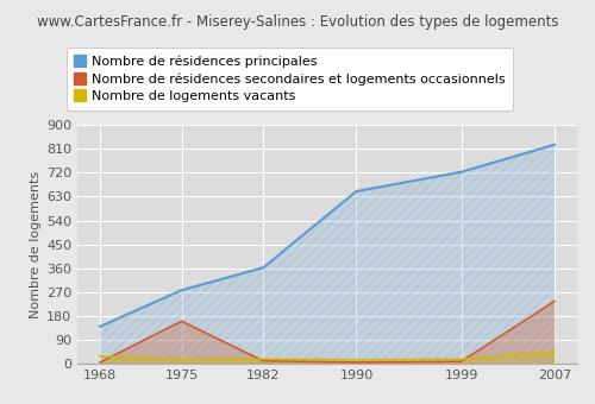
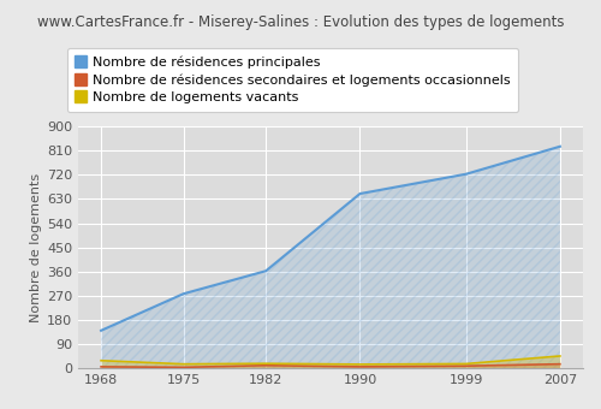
Nombre de résidences secondaires et logements occasionnels/1975: 160 -> 3
Nombre de résidences secondaires et logements occasionnels/2007: 235 -> 15
